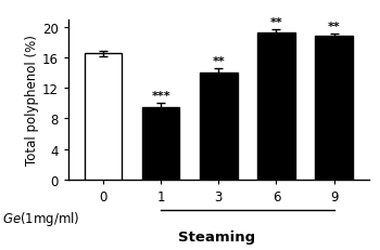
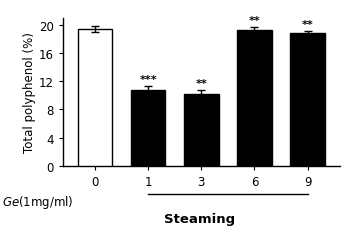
0: 16.5 -> 19.4
1: 9.5 -> 10.8
3: 14.0 -> 10.2
